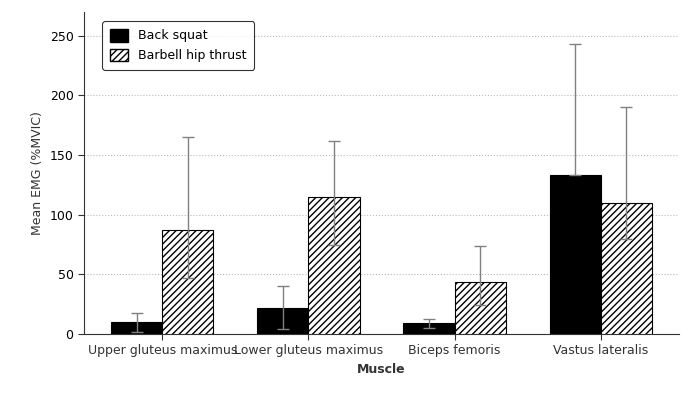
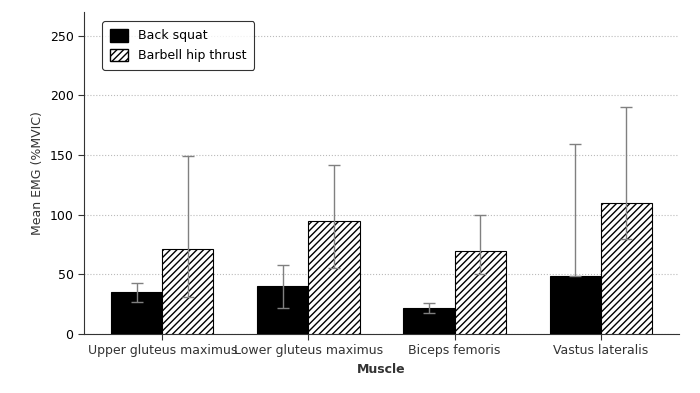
Back squat/Upper gluteus maximus: 10 -> 35
Barbell hip thrust/Upper gluteus maximus: 87 -> 71
Back squat/Lower gluteus maximus: 22 -> 40
Barbell hip thrust/Lower gluteus maximus: 115 -> 95
Back squat/Biceps femoris: 9 -> 22
Barbell hip thrust/Biceps femoris: 44 -> 70
Back squat/Vastus lateralis: 133 -> 49
